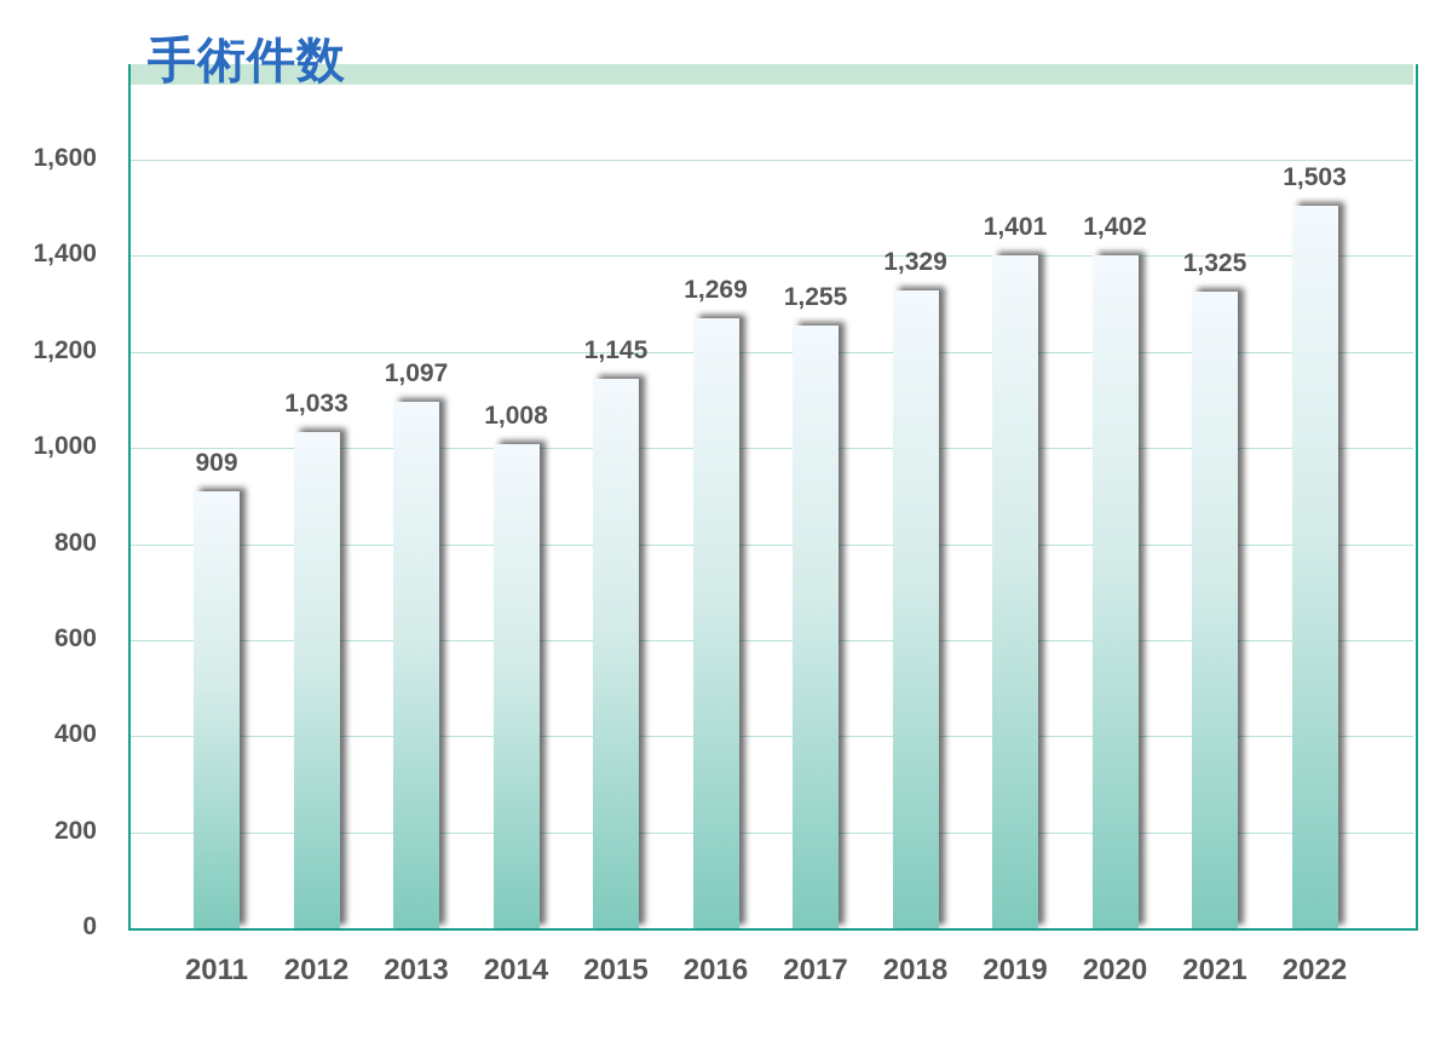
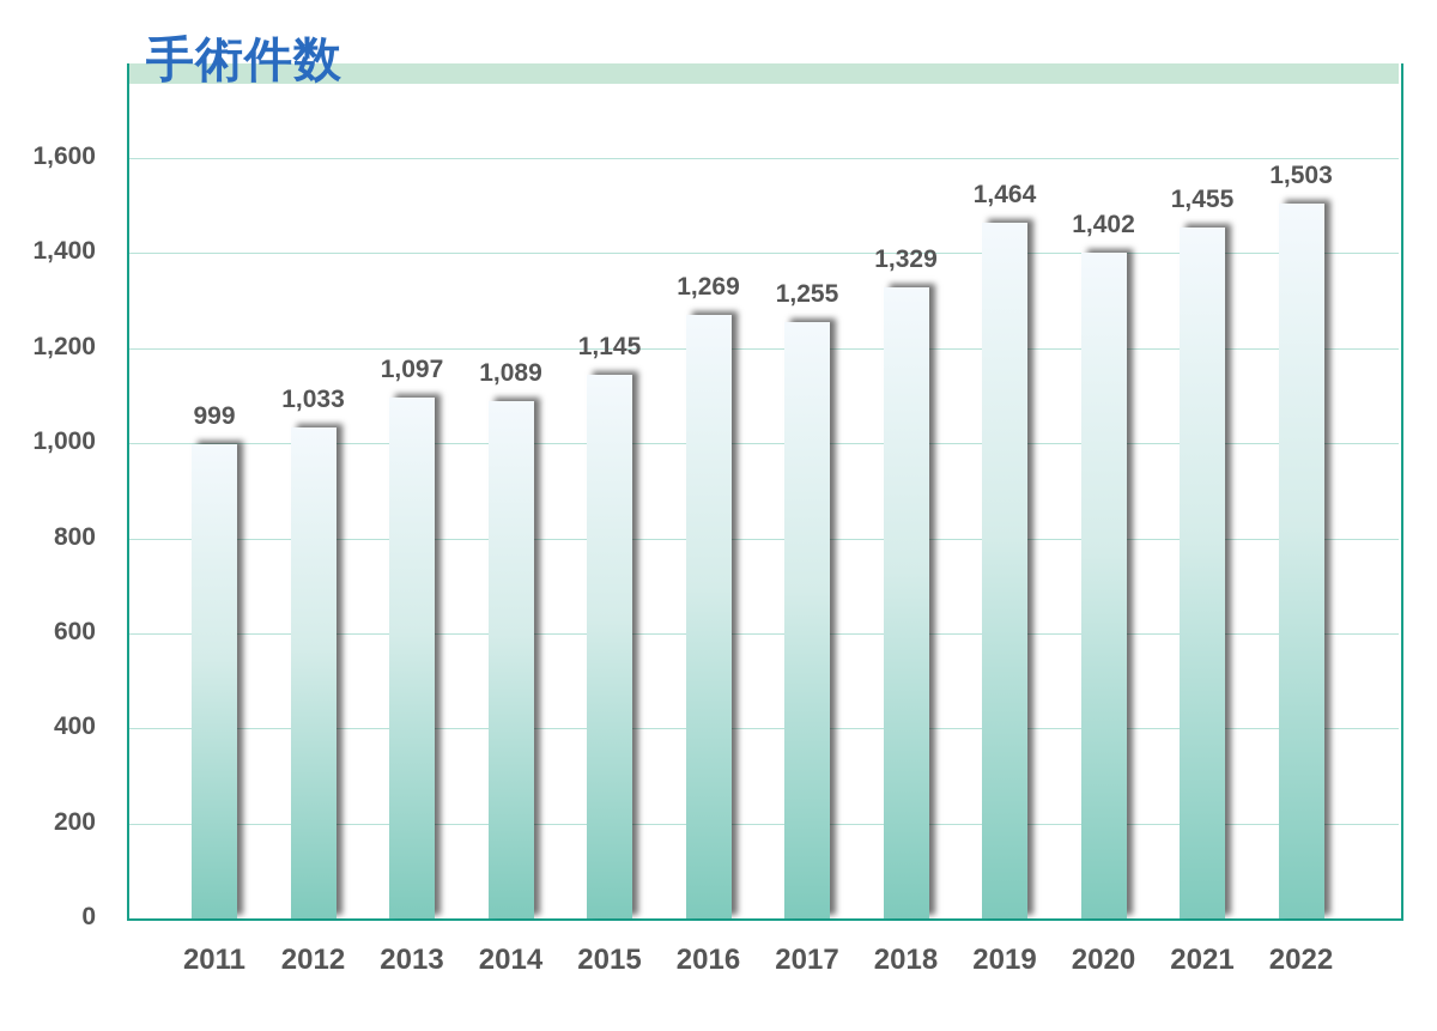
2011: 909 -> 999
2014: 1,008 -> 1,089
2019: 1,401 -> 1,464
2021: 1,325 -> 1,455
